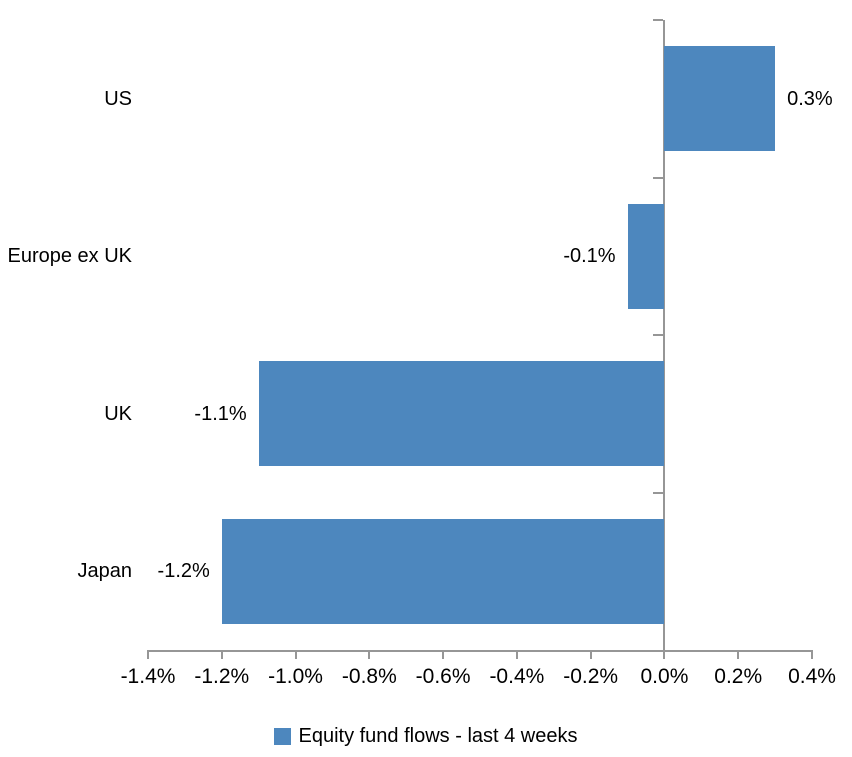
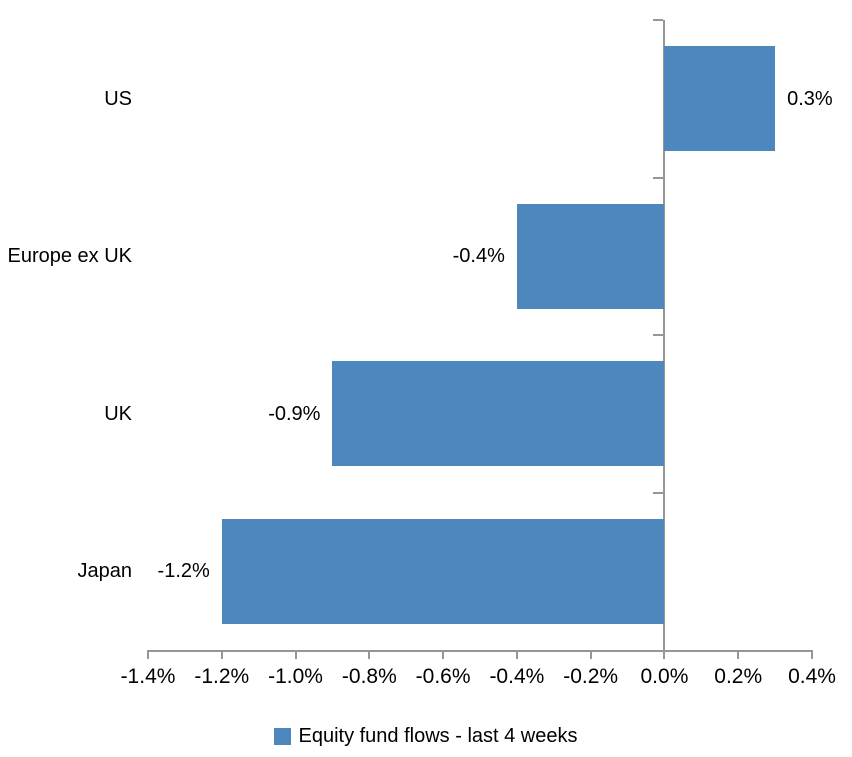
Europe ex UK: -0.1% -> -0.4%
UK: -1.1% -> -0.9%
